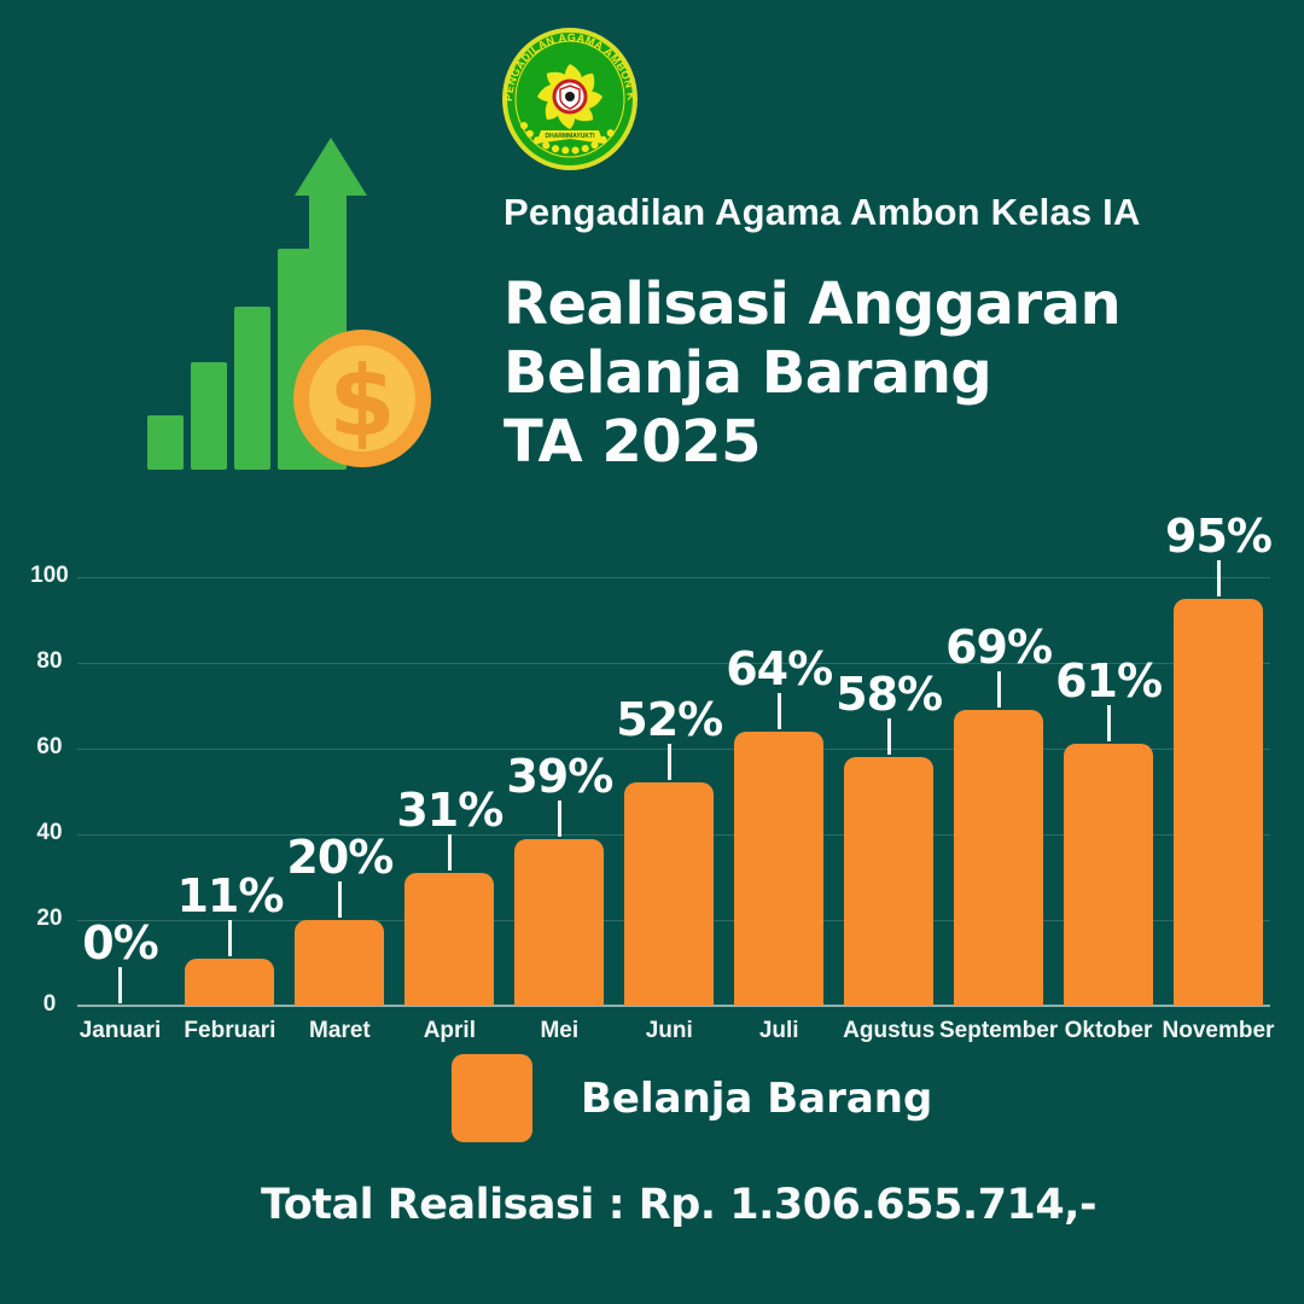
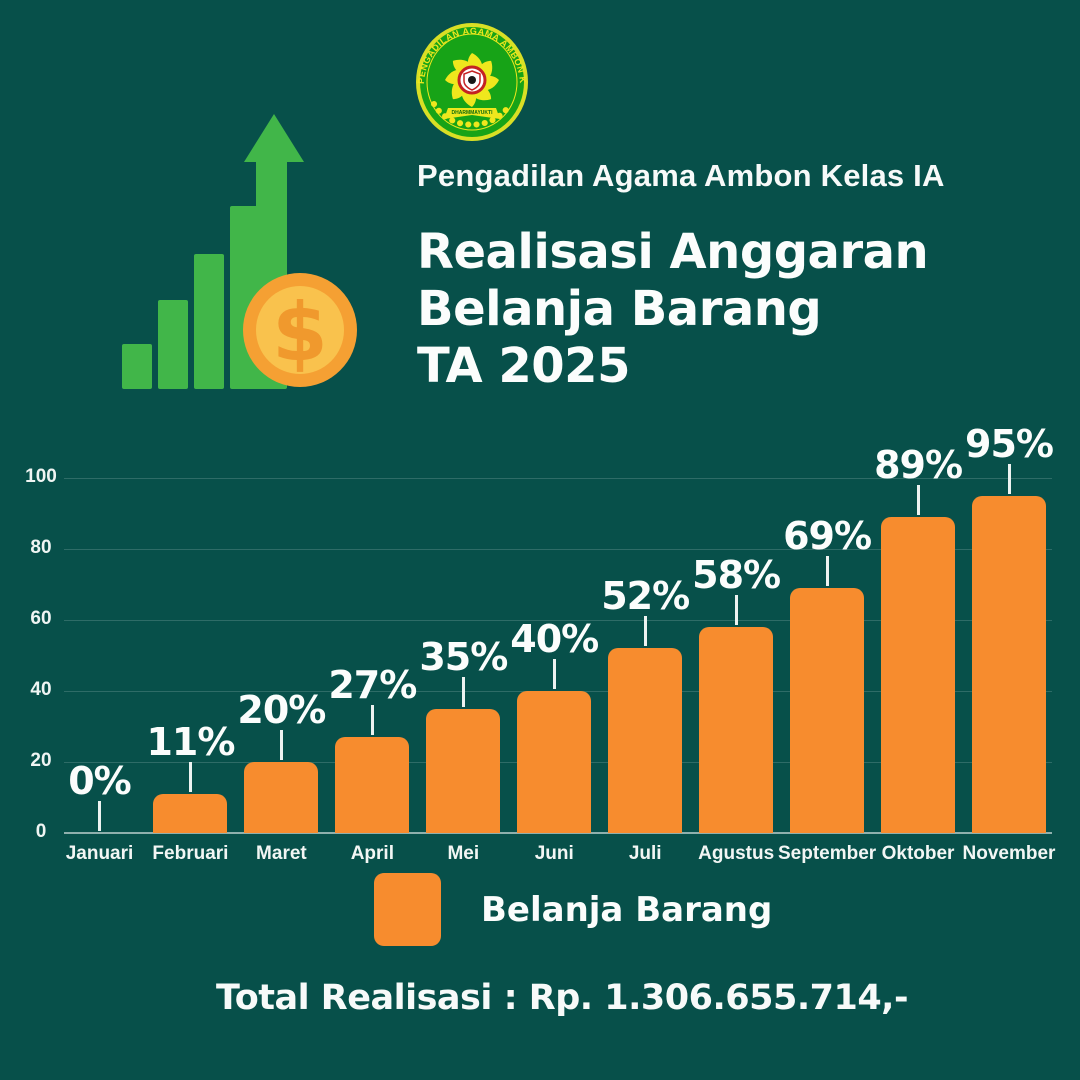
April: 31% -> 27%
Mei: 39% -> 35%
Juni: 52% -> 40%
Juli: 64% -> 52%
Oktober: 61% -> 89%
